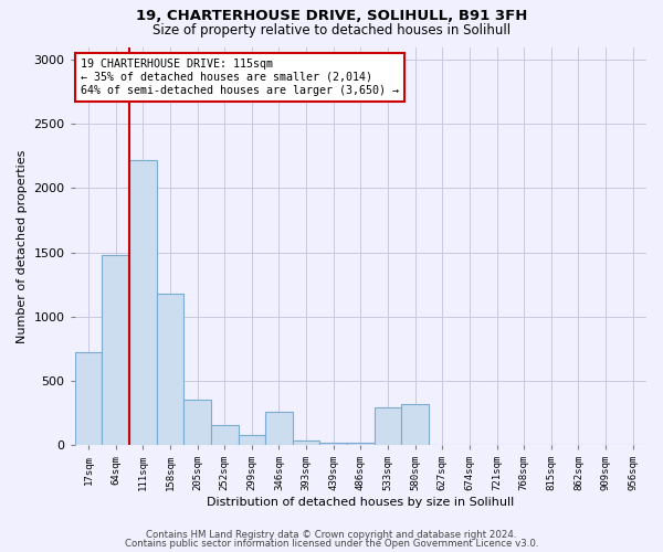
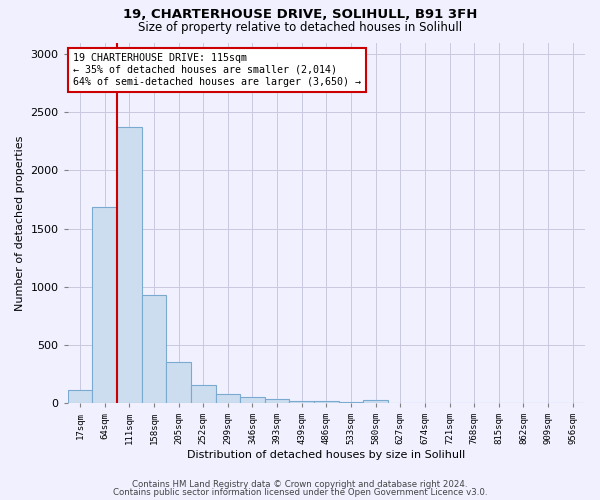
17sqm: 720 -> 110
64sqm: 1480 -> 1690
111sqm: 2220 -> 2370
158sqm: 1180 -> 930
346sqm: 260 -> 60
533sqm: 290 -> 10
580sqm: 320 -> 30
